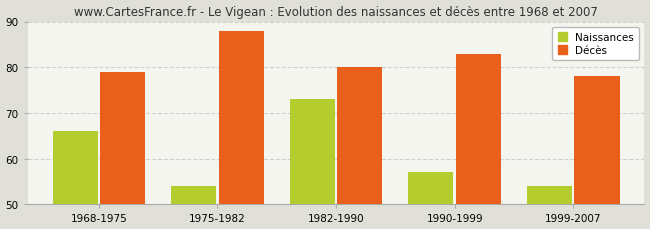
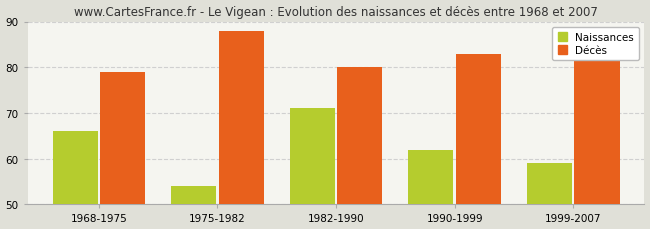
Naissances/1982-1990: 73 -> 71
Naissances/1990-1999: 57 -> 62
Naissances/1999-2007: 54 -> 59
Décès/1999-2007: 78 -> 82
